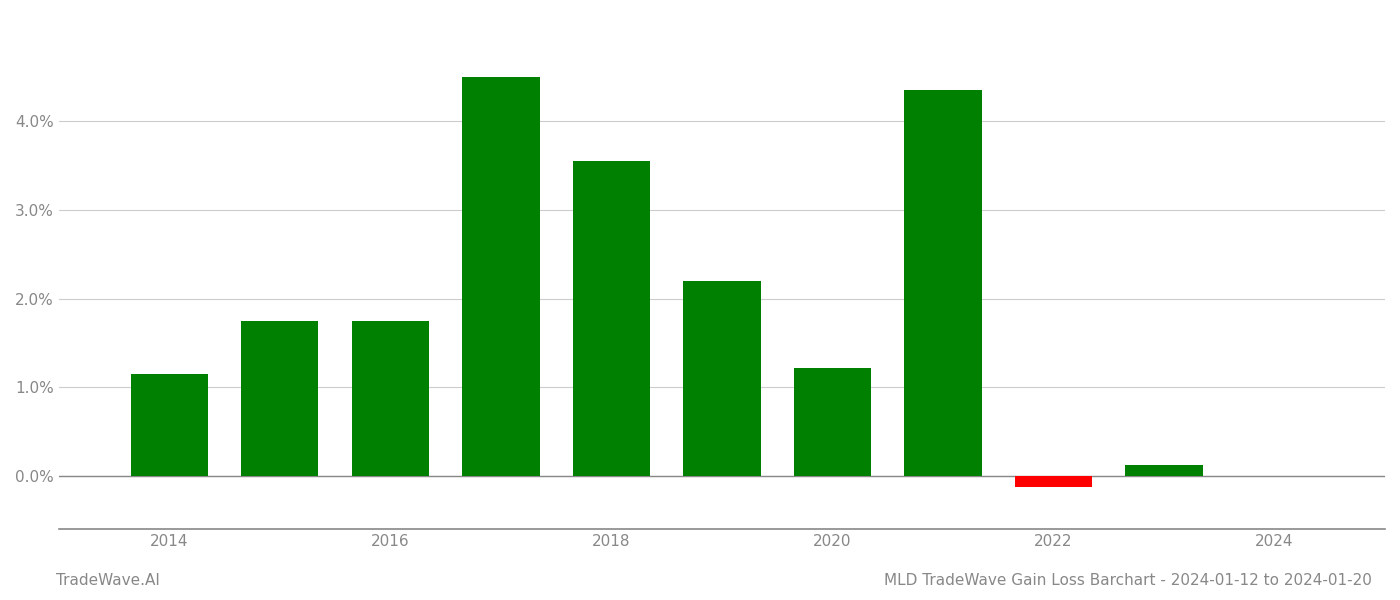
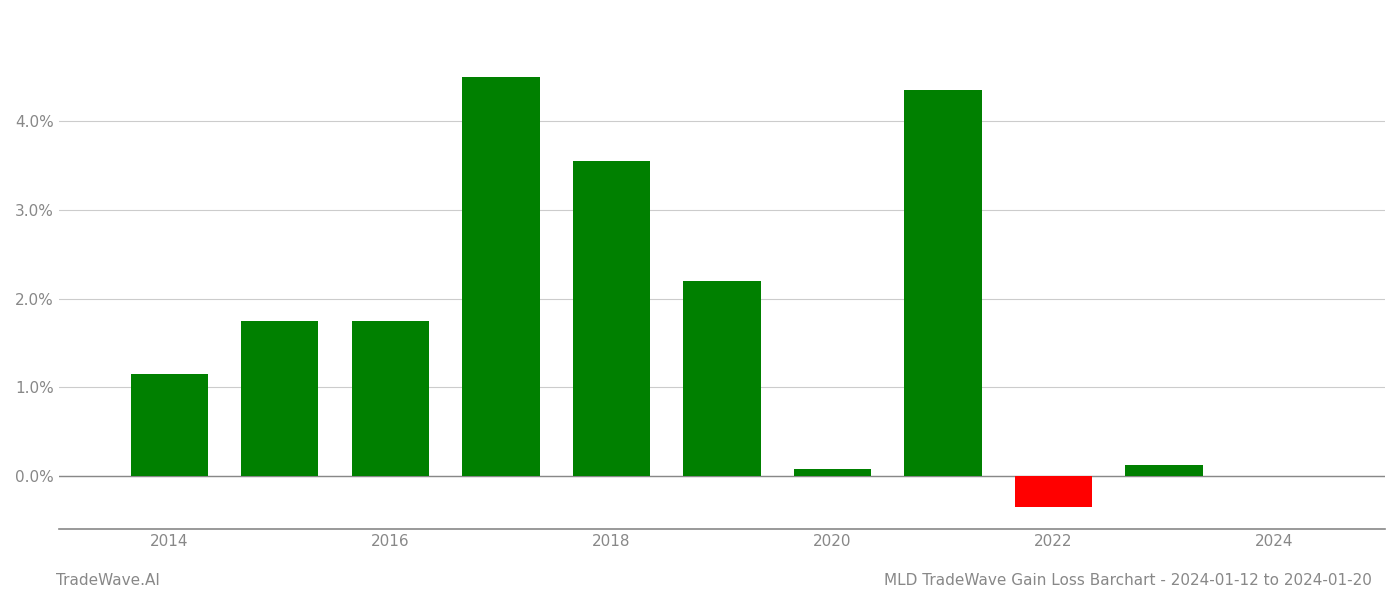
2020: 1.22% -> 0.08%
2022: -0.12% -> -0.35%
